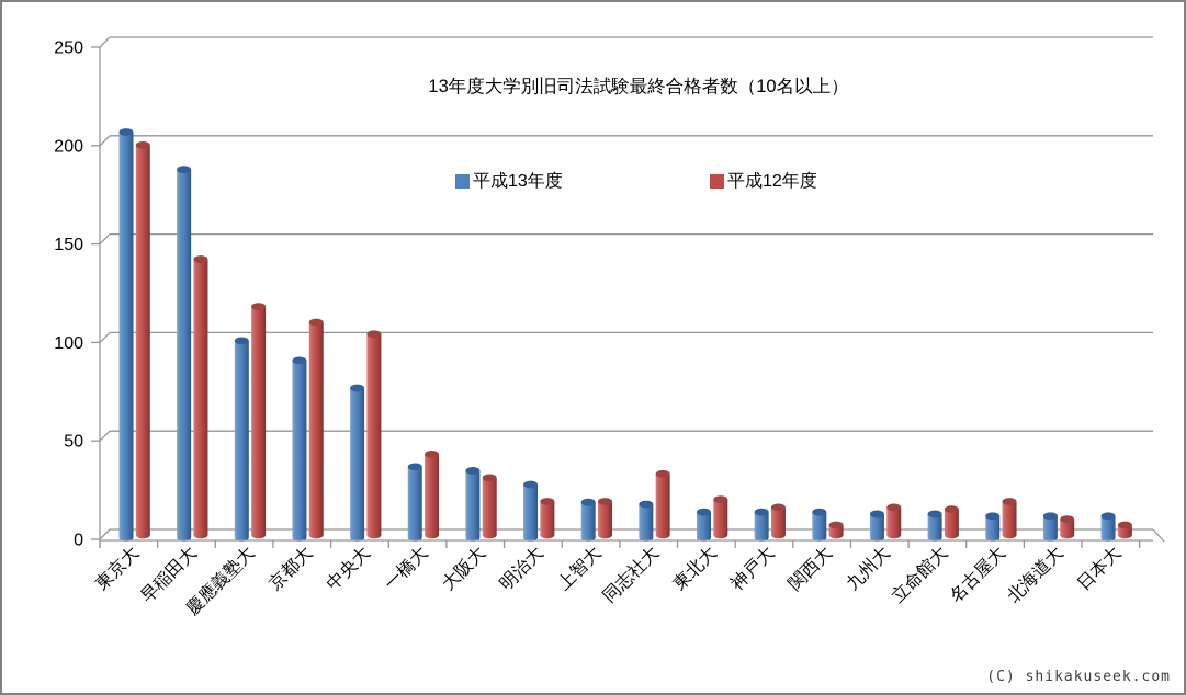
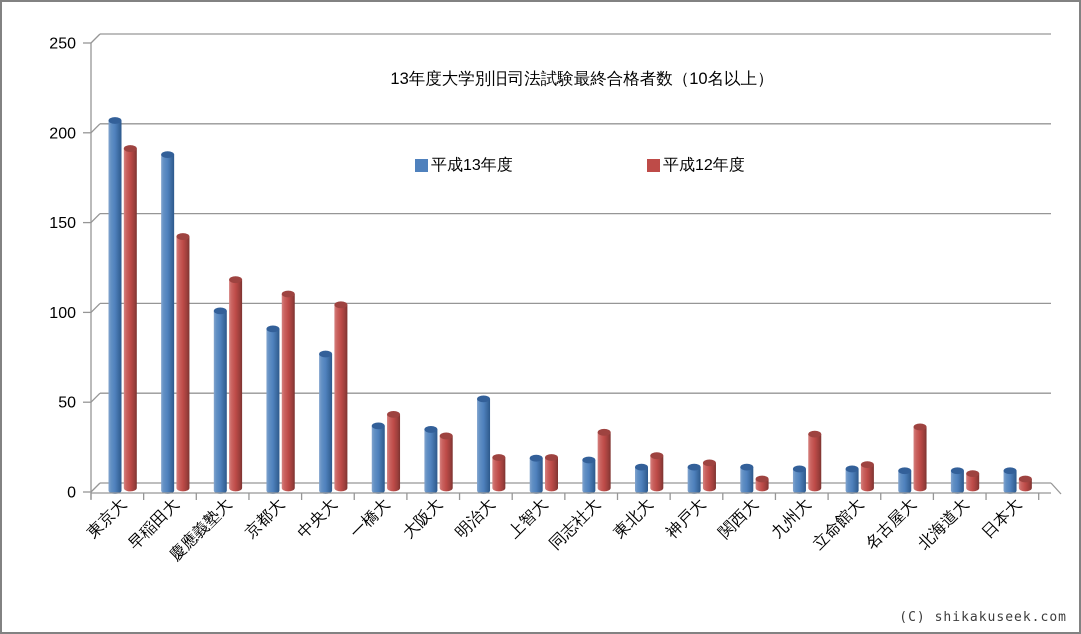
平成12年度/東京大: 198 -> 189
平成13年度/明治大: 27 -> 51
平成12年度/九州大: 14 -> 30
平成12年度/名古屋大: 17 -> 34
